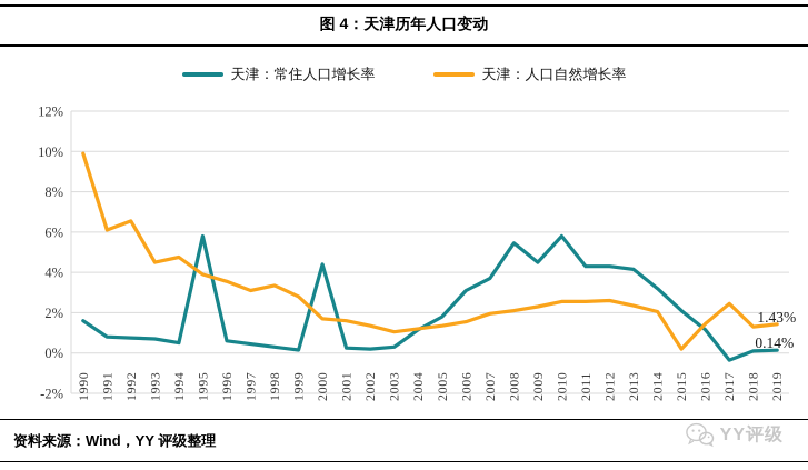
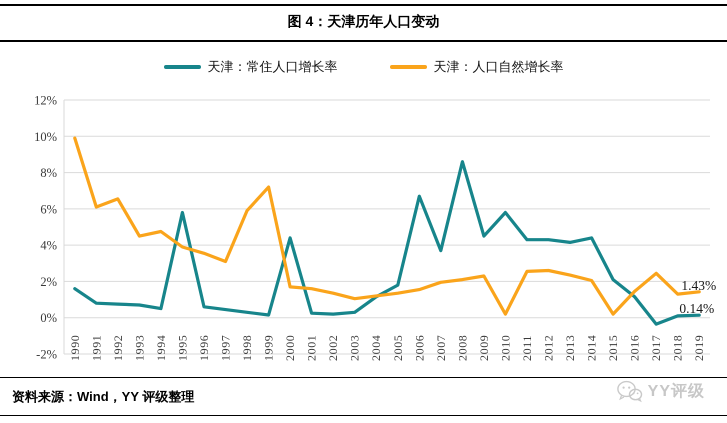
天津：人口自然增长率/1998: 3.4% -> 5.9%
天津：人口自然增长率/1999: 2.8% -> 7.2%
天津：常住人口增长率/2006: 3.1% -> 6.7%
天津：常住人口增长率/2008: 5.5% -> 8.6%
天津：人口自然增长率/2010: 2.5% -> 0.2%
天津：常住人口增长率/2014: 3.2% -> 4.4%
